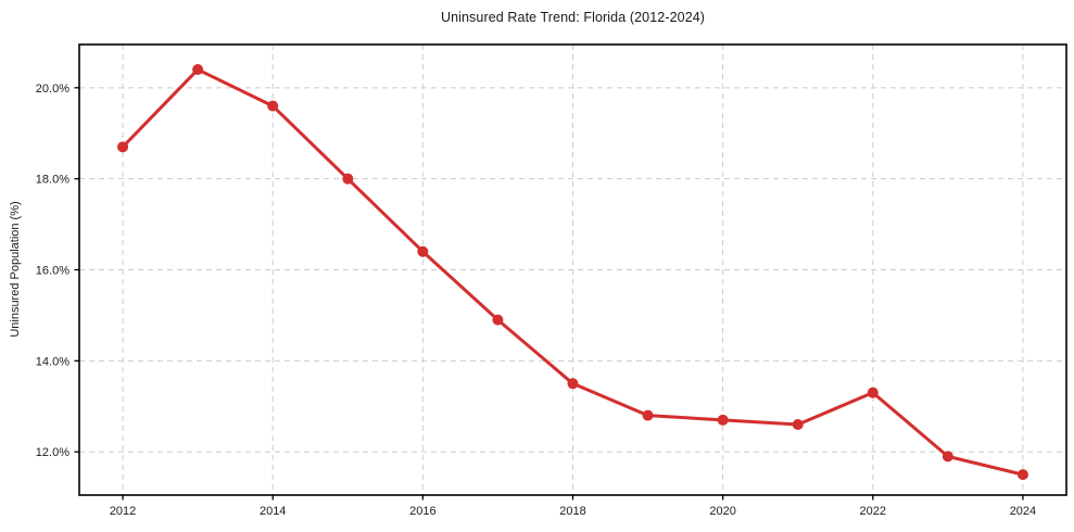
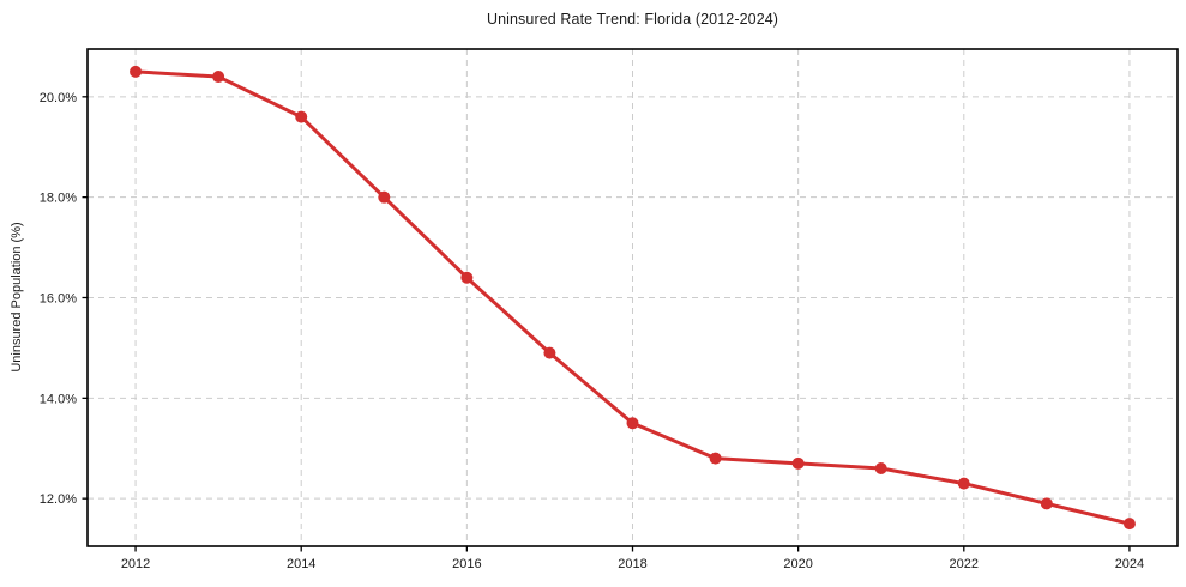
2012: 18.7% -> 20.5%
2022: 13.3% -> 12.3%
